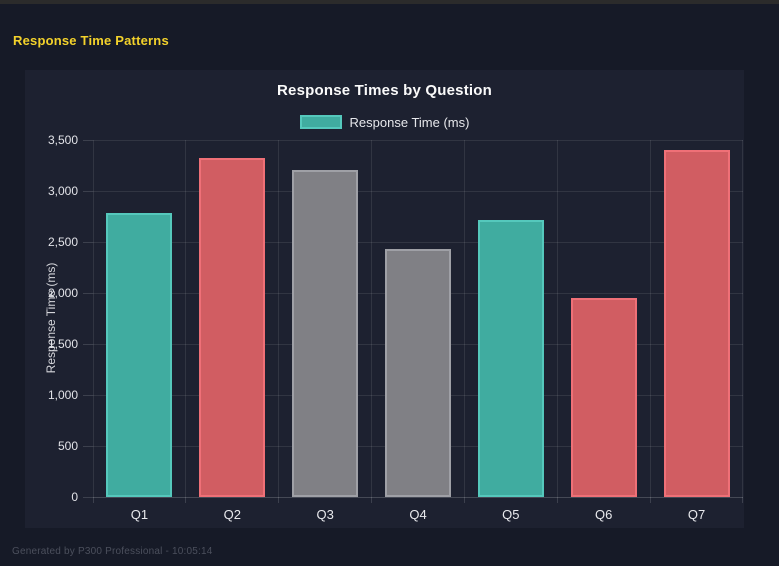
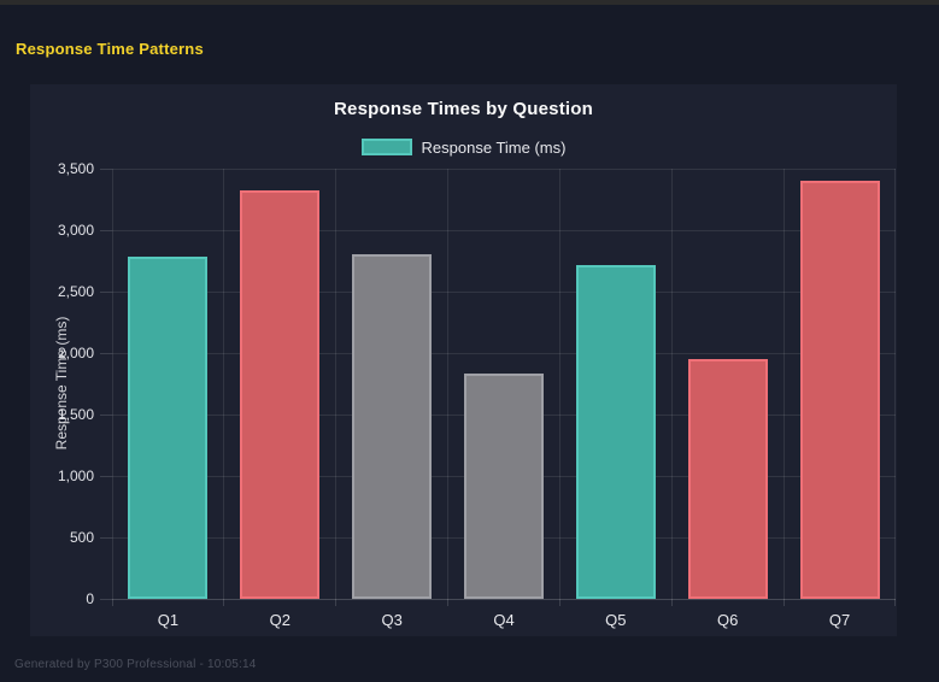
Q3: 3210 -> 2800
Q4: 2430 -> 1830
